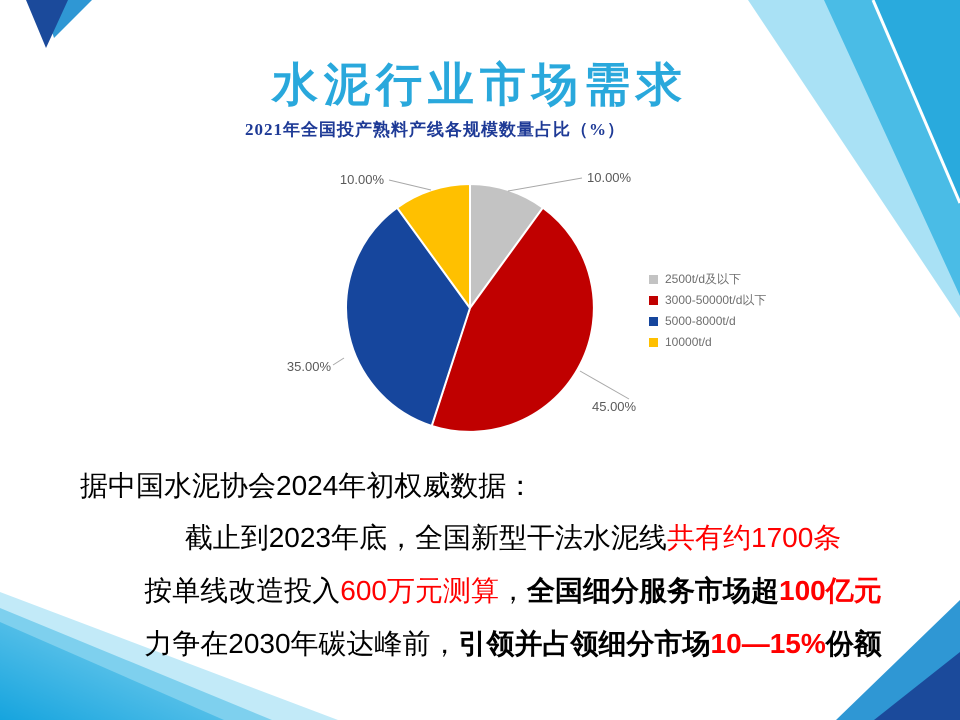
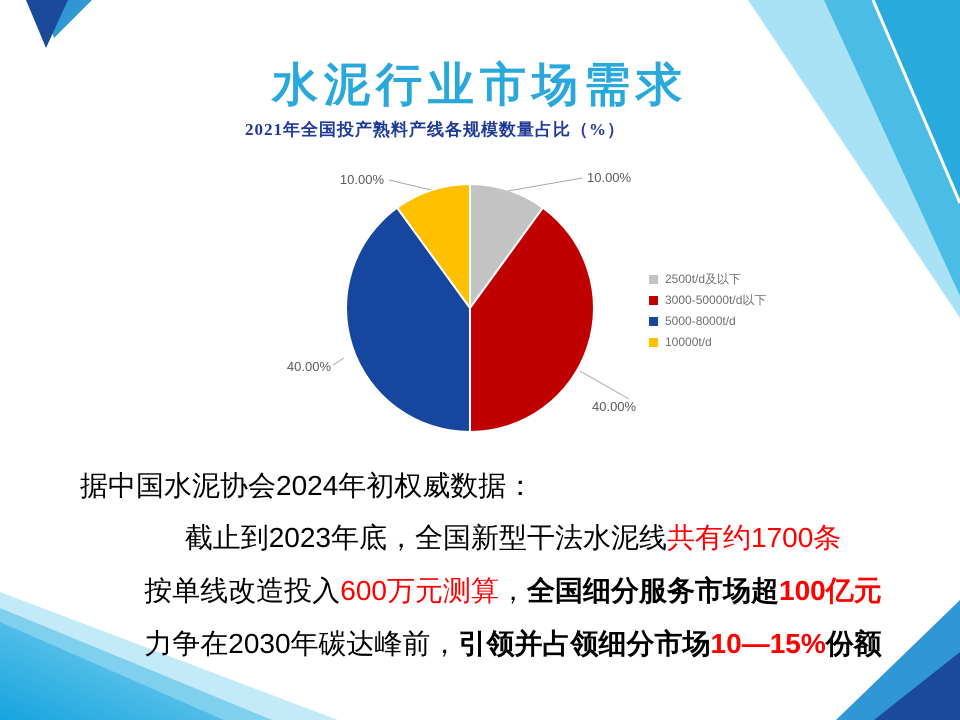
3000-50000t/d以下: 45.00% -> 40.00%
5000-8000t/d: 35.00% -> 40.00%
